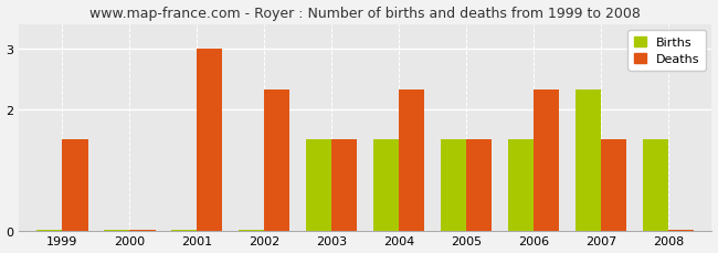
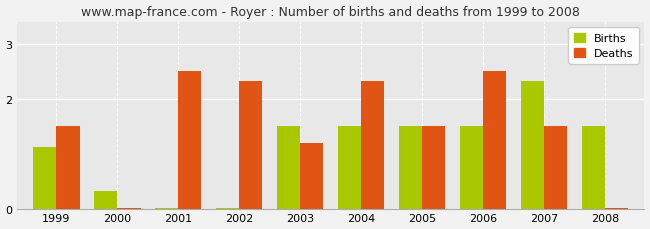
Births/1999: 0.02 -> 1.12
Births/2000: 0.02 -> 0.34
Deaths/2001: 3.00 -> 2.50
Deaths/2003: 1.50 -> 1.20
Deaths/2006: 2.33 -> 2.50
